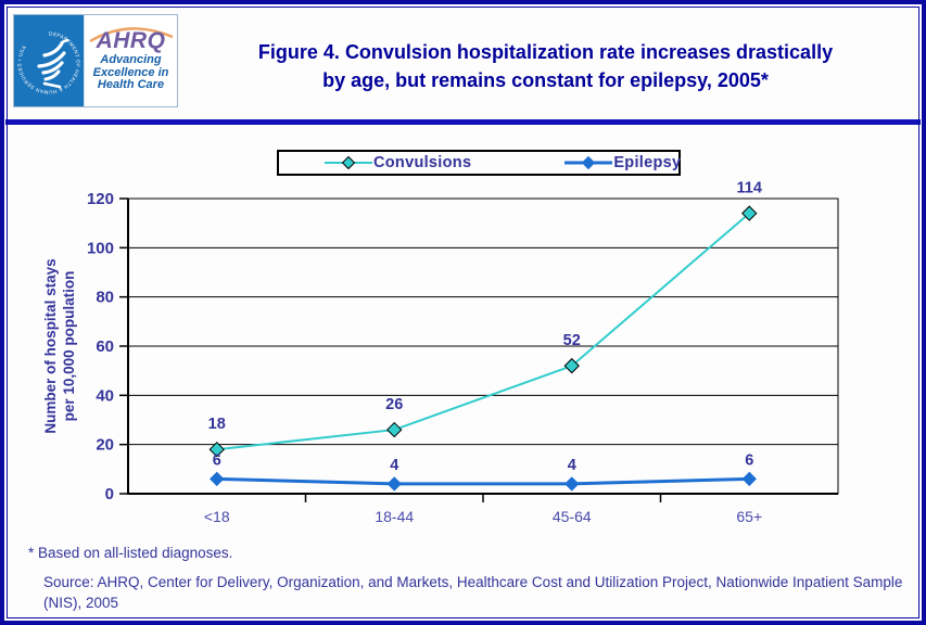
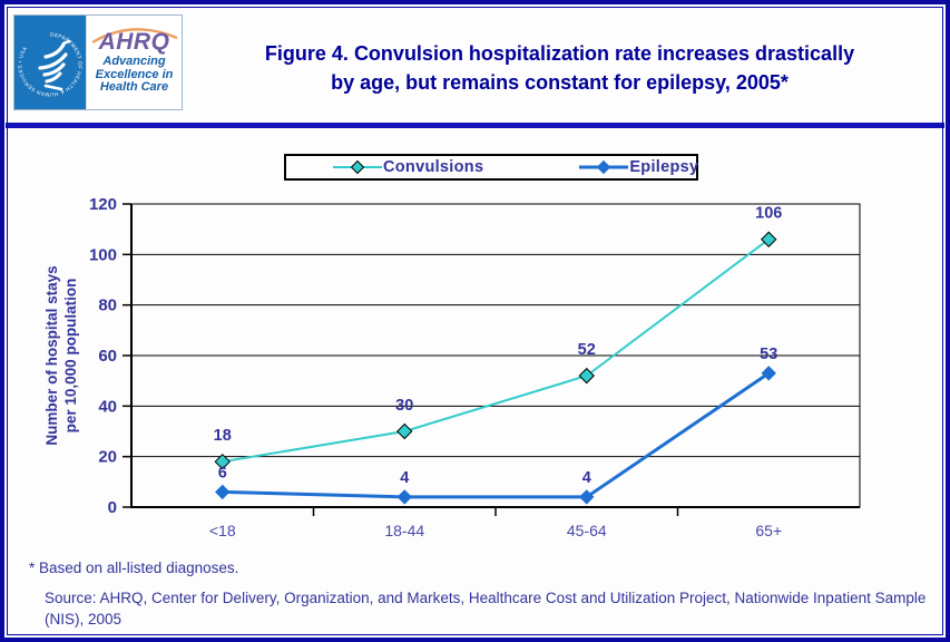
Convulsions/18-44: 26 -> 30
Convulsions/65+: 114 -> 106
Epilepsy/65+: 6 -> 53
